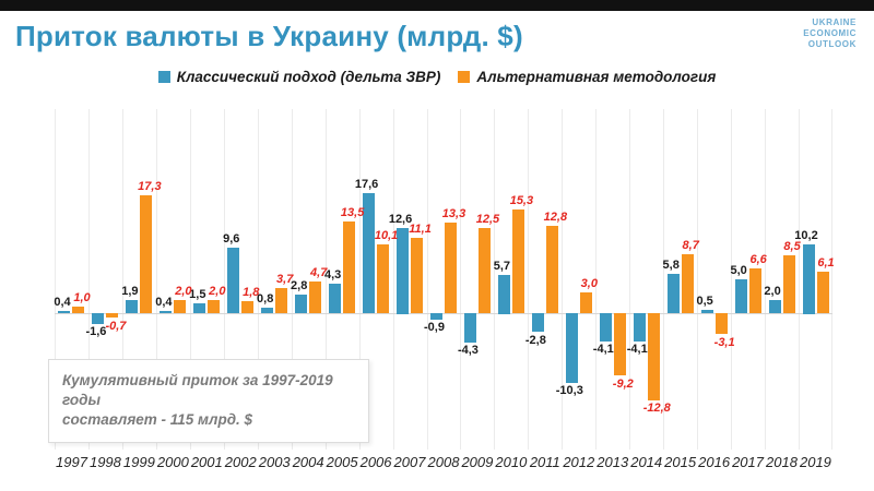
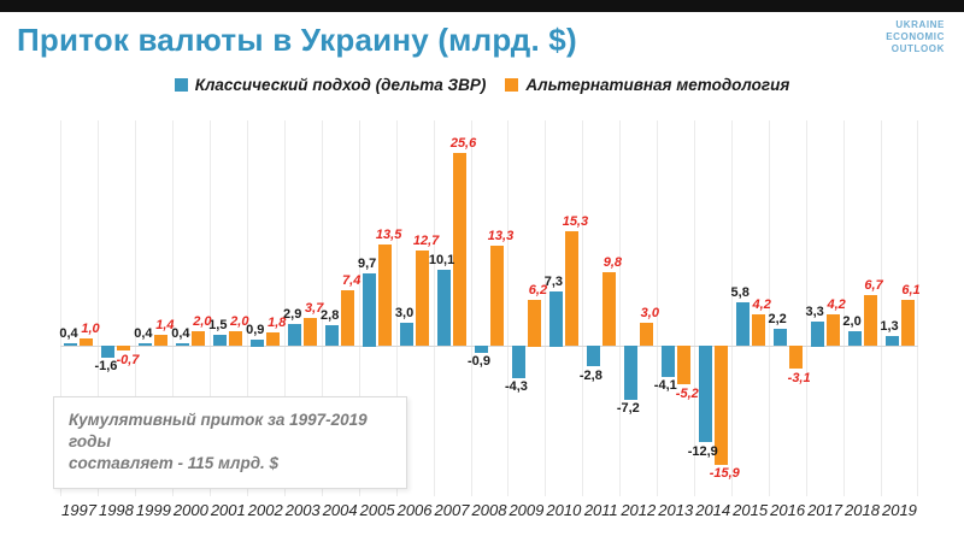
Классический подход (дельта ЗВР)/1999: 1,9 -> 0,4
Альтернативная методология/1999: 17,3 -> 1,4
Классический подход (дельта ЗВР)/2002: 9,6 -> 0,9
Классический подход (дельта ЗВР)/2003: 0,8 -> 2,9
Альтернативная методология/2004: 4,7 -> 7,4
Классический подход (дельта ЗВР)/2005: 4,3 -> 9,7
Классический подход (дельта ЗВР)/2006: 17,6 -> 3,0
Альтернативная методология/2006: 10,1 -> 12,7
Классический подход (дельта ЗВР)/2007: 12,6 -> 10,1
Альтернативная методология/2007: 11,1 -> 25,6
Альтернативная методология/2009: 12,5 -> 6,2
Классический подход (дельта ЗВР)/2010: 5,7 -> 7,3
Альтернативная методология/2011: 12,8 -> 9,8
Классический подход (дельта ЗВР)/2012: -10,3 -> -7,2
Альтернативная методология/2013: -9,2 -> -5,2
Классический подход (дельта ЗВР)/2014: -4,1 -> -12,9
Альтернативная методология/2014: -12,8 -> -15,9
Альтернативная методология/2015: 8,7 -> 4,2
Классический подход (дельта ЗВР)/2016: 0,5 -> 2,2
Классический подход (дельта ЗВР)/2017: 5,0 -> 3,3
Альтернативная методология/2017: 6,6 -> 4,2
Альтернативная методология/2018: 8,5 -> 6,7
Классический подход (дельта ЗВР)/2019: 10,2 -> 1,3
